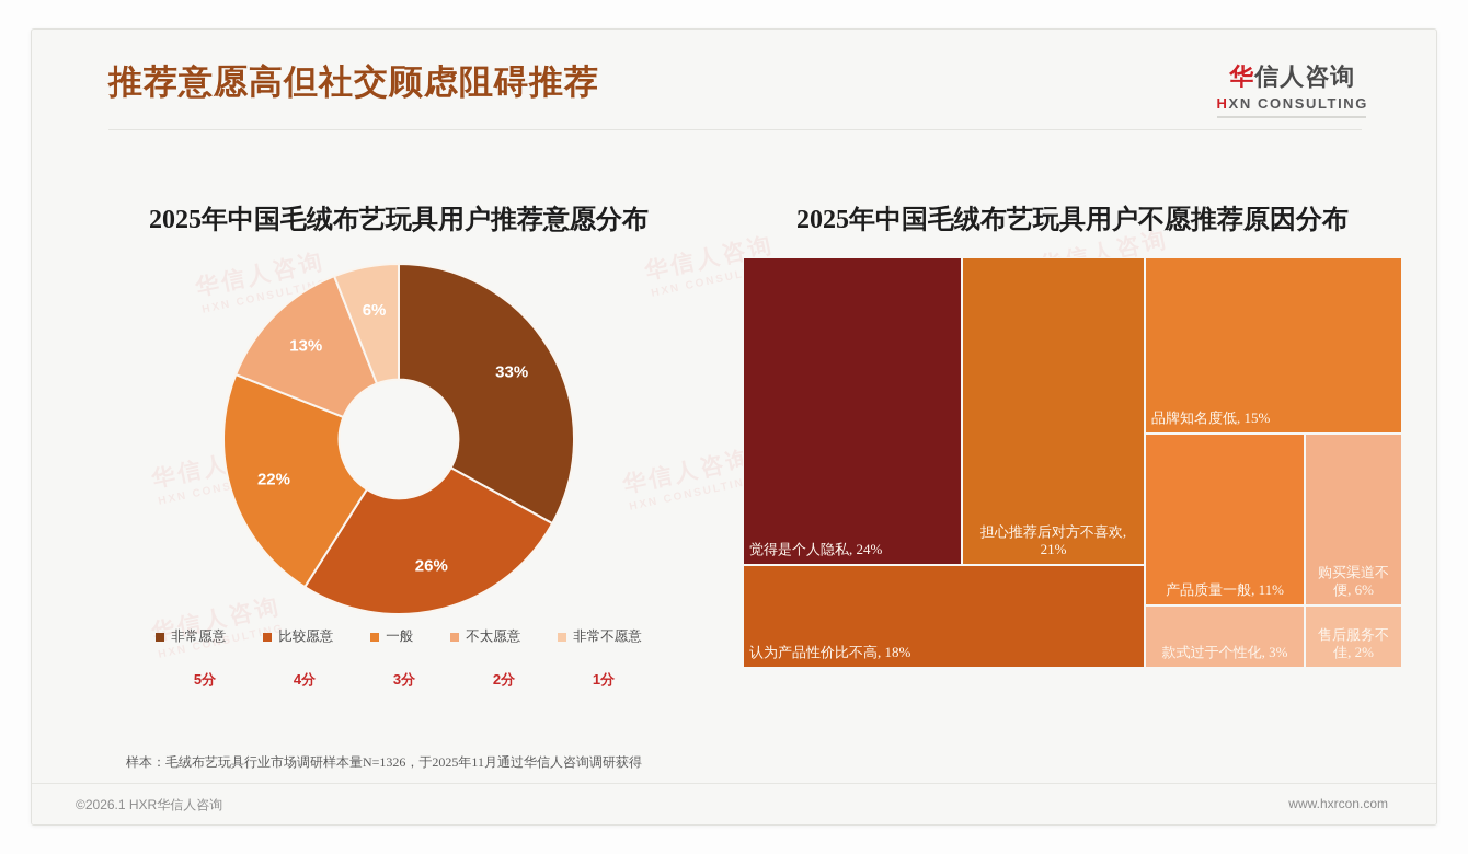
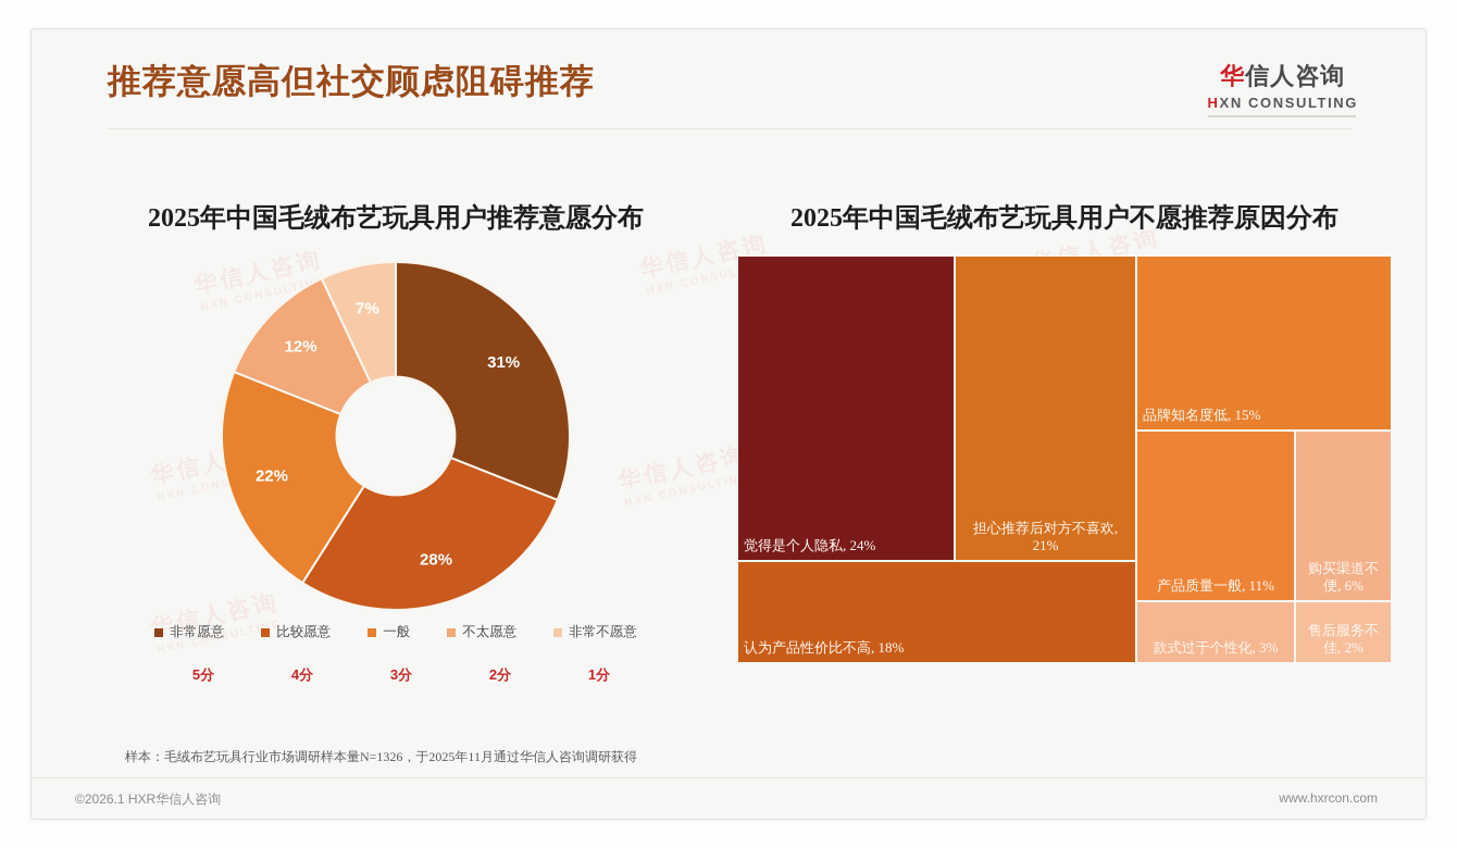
2025年中国毛绒布艺玩具用户推荐意愿分布/非常愿意: 33% -> 31%
2025年中国毛绒布艺玩具用户推荐意愿分布/比较愿意: 26% -> 28%
2025年中国毛绒布艺玩具用户推荐意愿分布/不太愿意: 13% -> 12%
2025年中国毛绒布艺玩具用户推荐意愿分布/非常不愿意: 6% -> 7%
